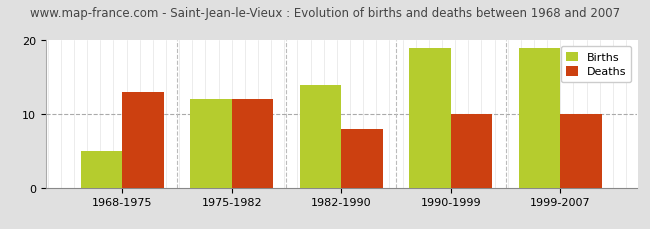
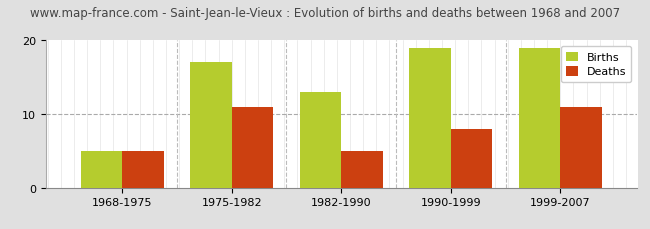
Deaths/1968-1975: 13 -> 5
Births/1975-1982: 12 -> 17
Deaths/1975-1982: 12 -> 11
Births/1982-1990: 14 -> 13
Deaths/1982-1990: 8 -> 5
Deaths/1990-1999: 10 -> 8
Deaths/1999-2007: 10 -> 11
